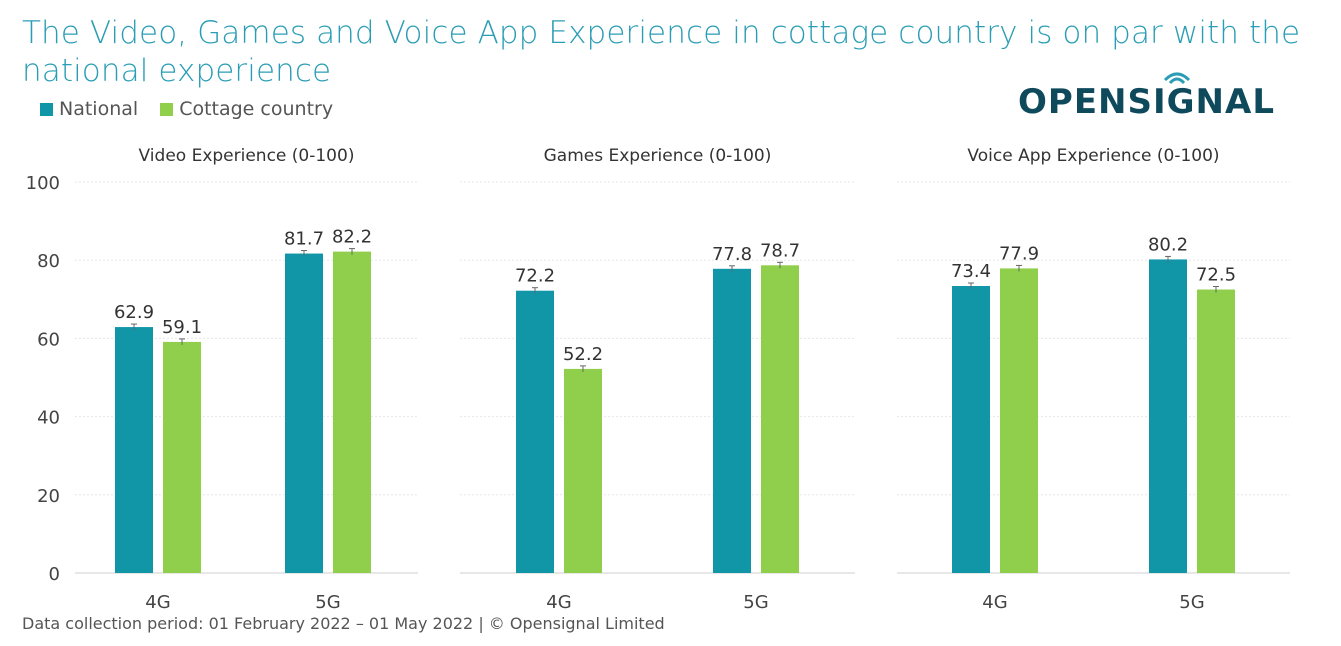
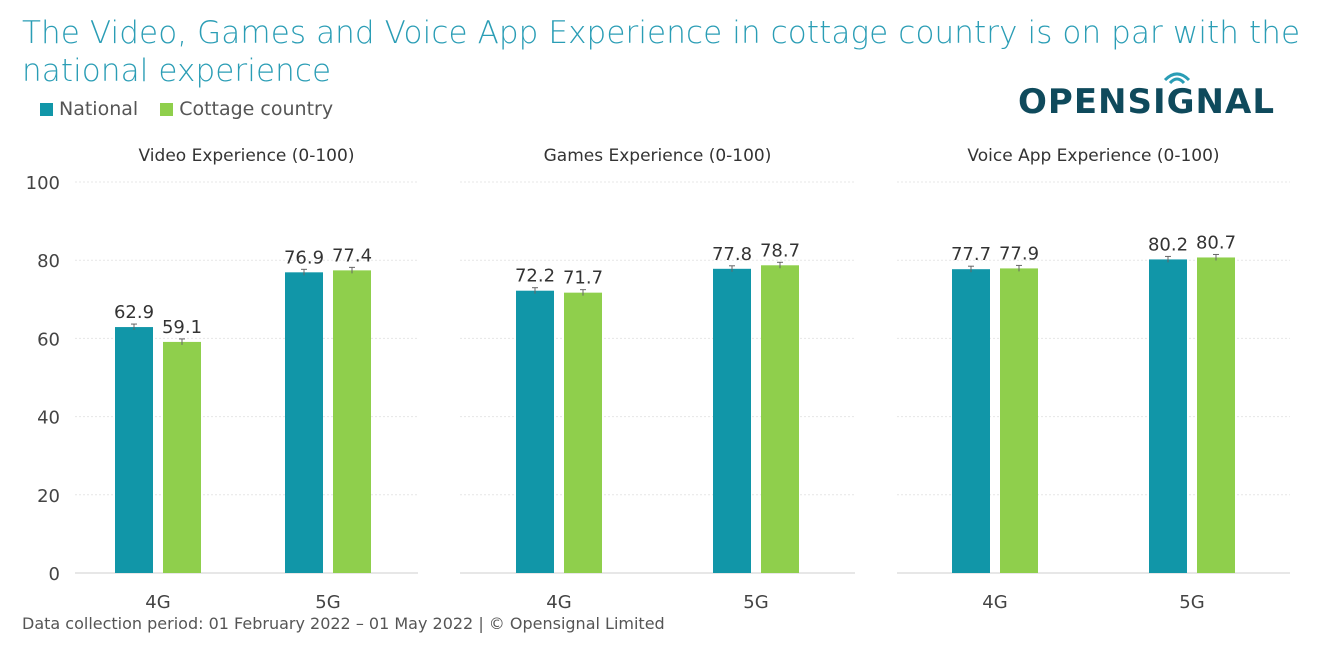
Video Experience (0-100)/National/5G: 81.7 -> 76.9
Video Experience (0-100)/Cottage country/5G: 82.2 -> 77.4
Games Experience (0-100)/Cottage country/4G: 52.2 -> 71.7
Voice App Experience (0-100)/National/4G: 73.4 -> 77.7
Voice App Experience (0-100)/Cottage country/5G: 72.5 -> 80.7
